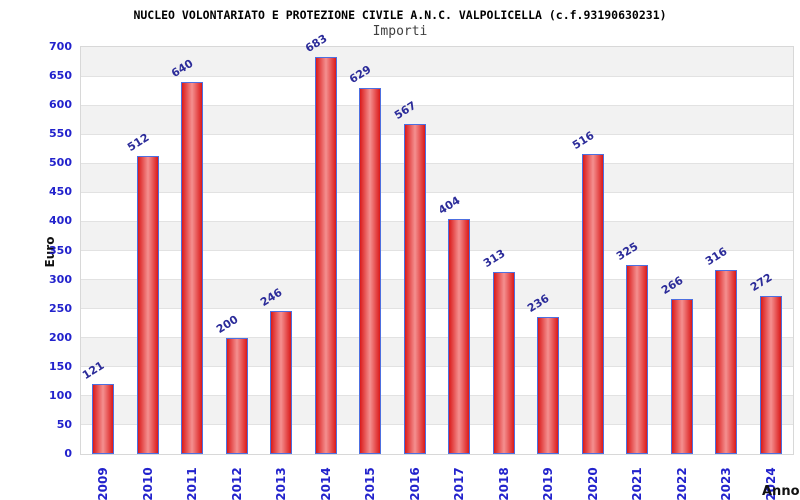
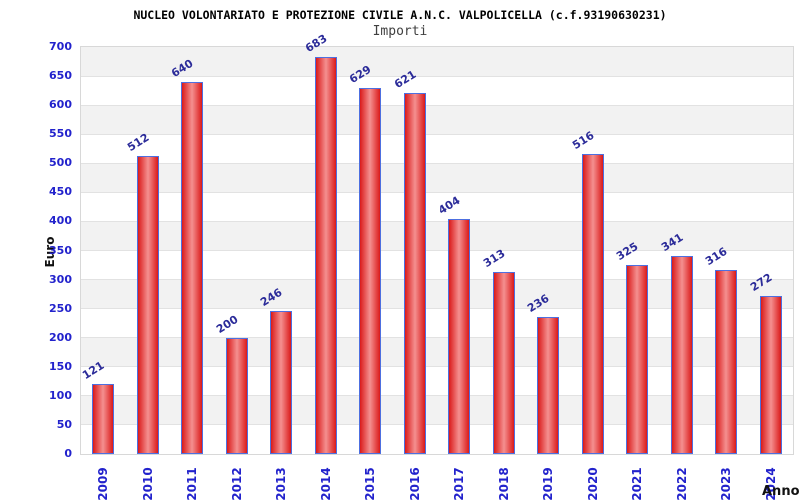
2016: 567 -> 621
2022: 266 -> 341
